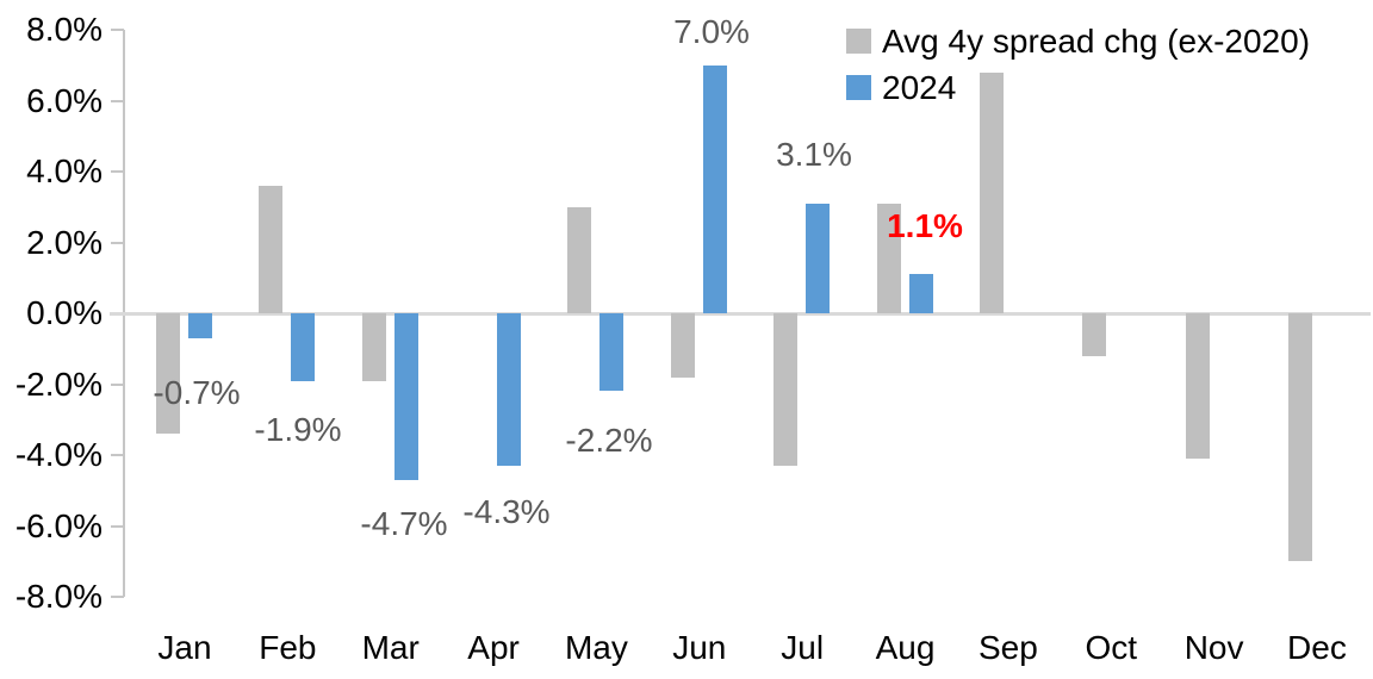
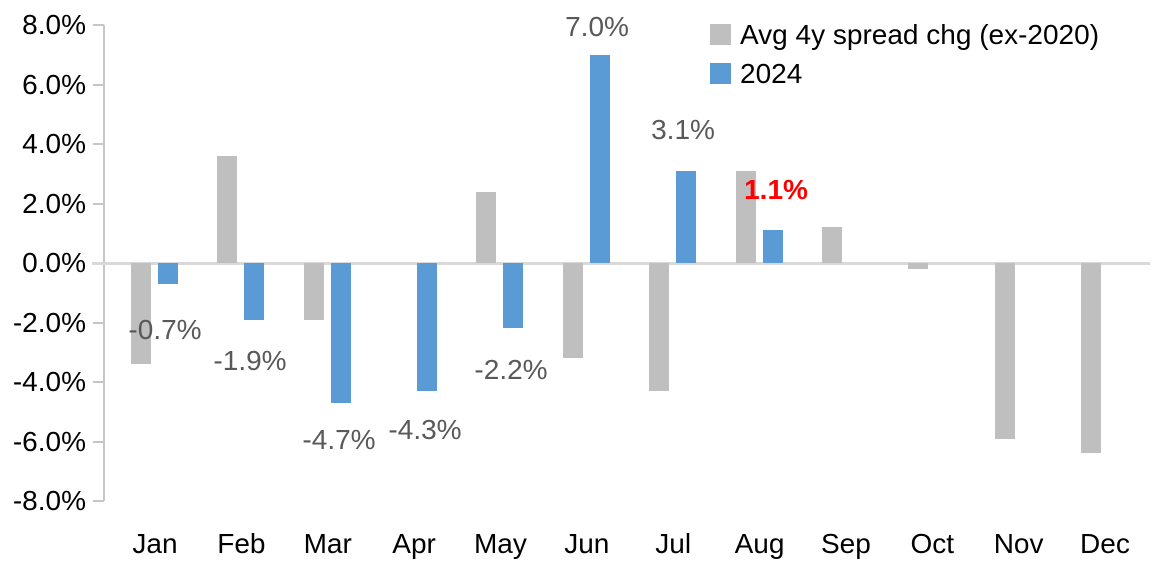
Avg 4y spread chg (ex-2020)/May: 3.0% -> 2.4%
Avg 4y spread chg (ex-2020)/Jun: -1.8% -> -3.2%
Avg 4y spread chg (ex-2020)/Sep: 6.8% -> 1.2%
Avg 4y spread chg (ex-2020)/Oct: -1.2% -> -0.2%
Avg 4y spread chg (ex-2020)/Nov: -4.1% -> -5.9%
Avg 4y spread chg (ex-2020)/Dec: -7.0% -> -6.4%
